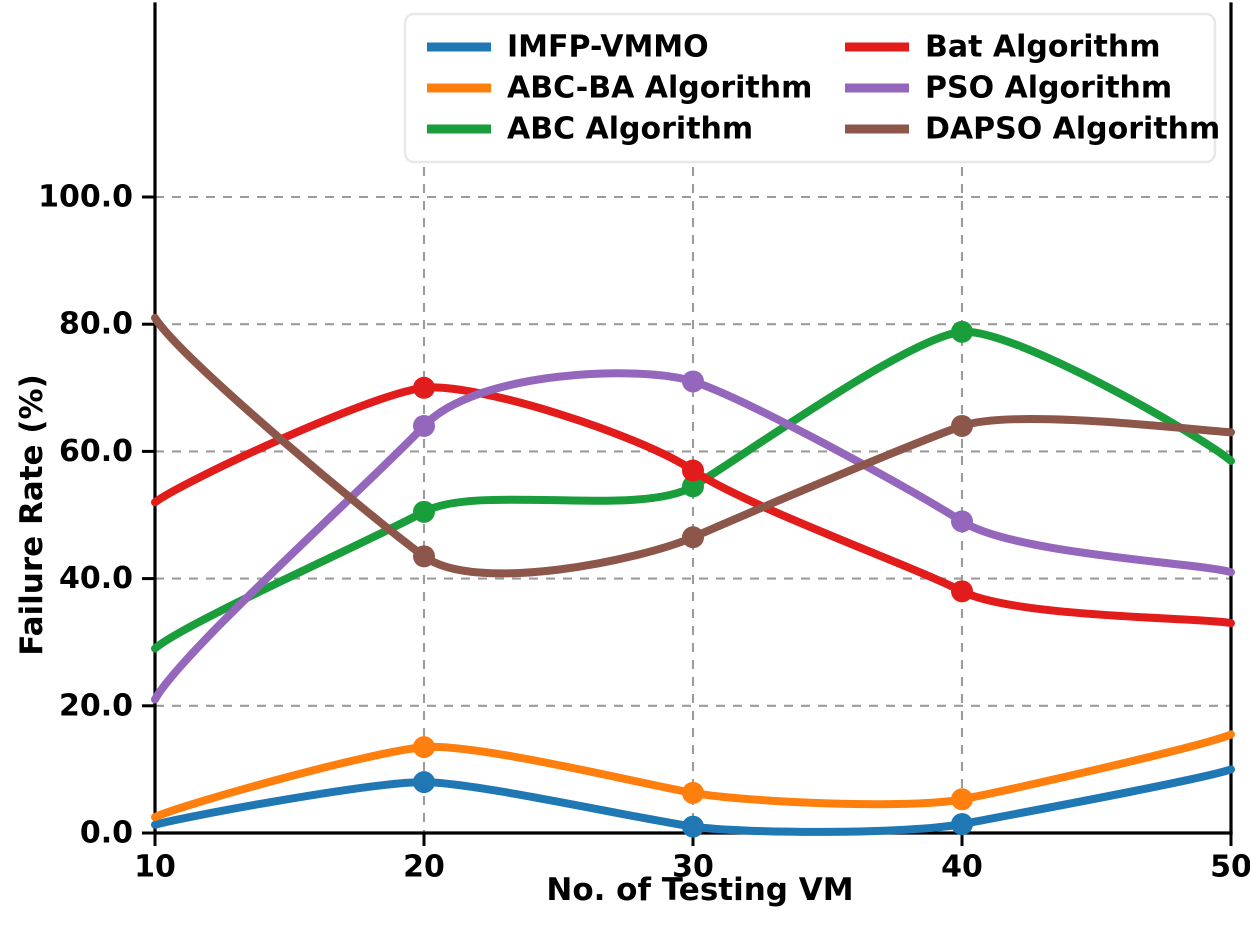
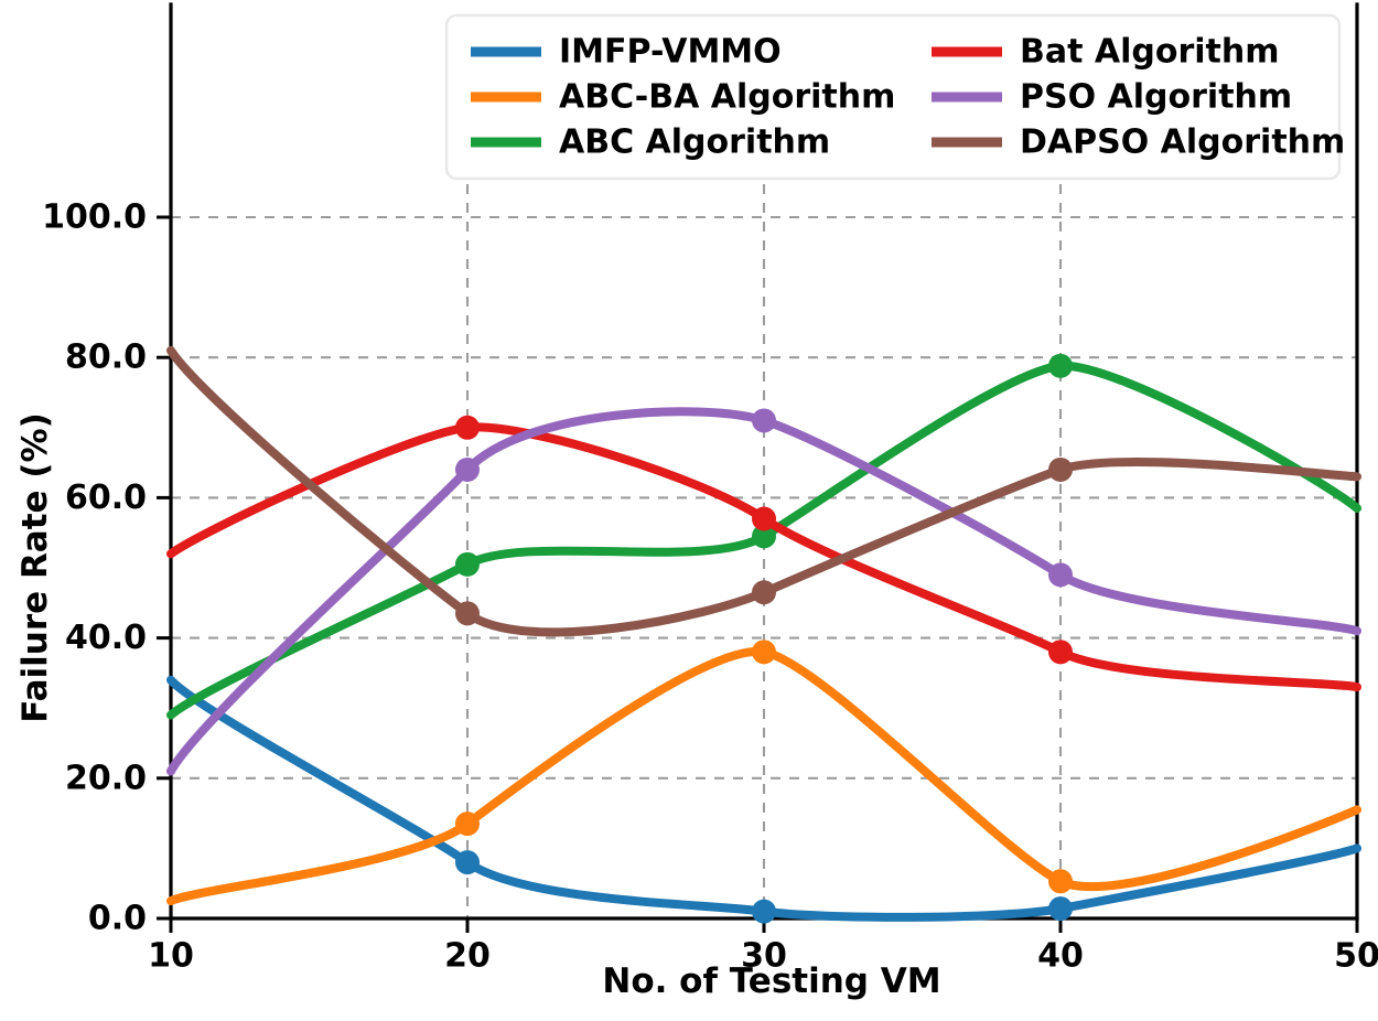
IMFP-VMMO/10: 1 -> 34
ABC-BA Algorithm/30: 6 -> 38
